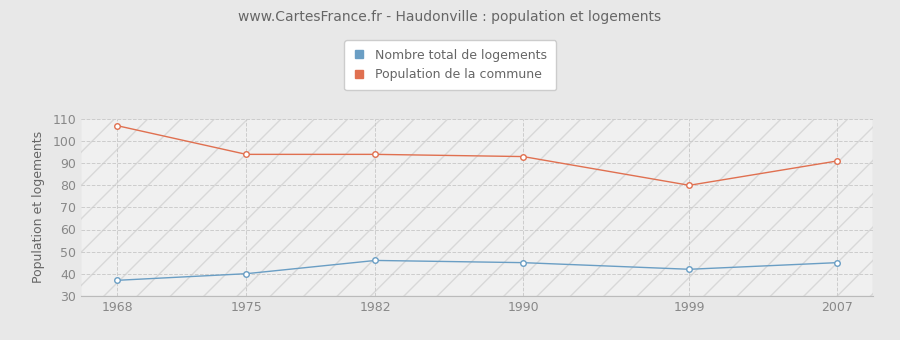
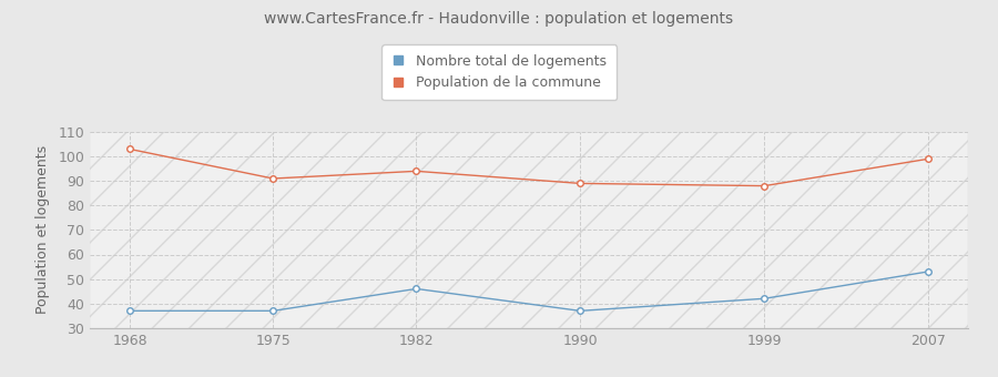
Population de la commune/1968: 107 -> 103
Nombre total de logements/1975: 40 -> 37
Population de la commune/1975: 94 -> 91
Nombre total de logements/1990: 45 -> 37
Population de la commune/1990: 93 -> 89
Population de la commune/1999: 80 -> 88
Nombre total de logements/2007: 45 -> 53
Population de la commune/2007: 91 -> 99
